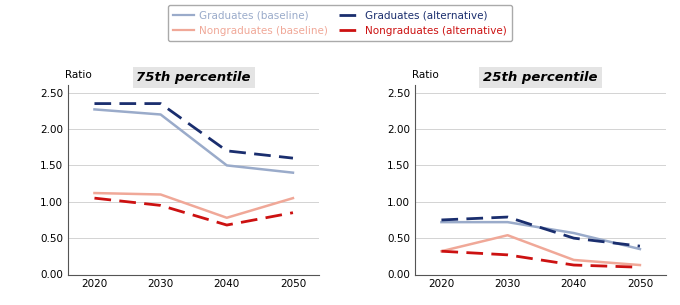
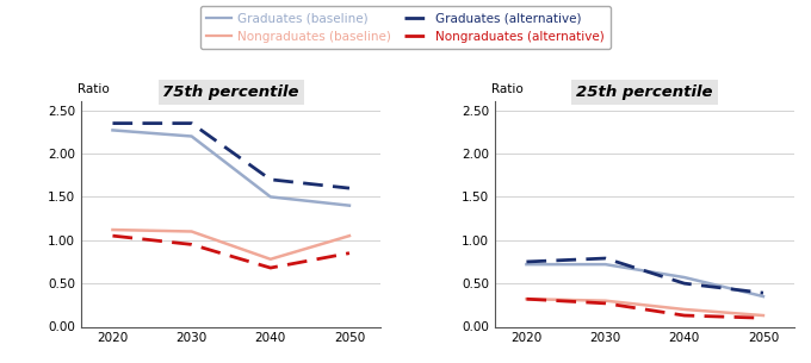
25th percentile/Nongraduates (baseline)/2030: 0.54 -> 0.30
